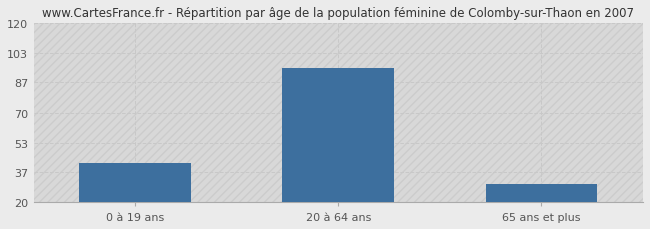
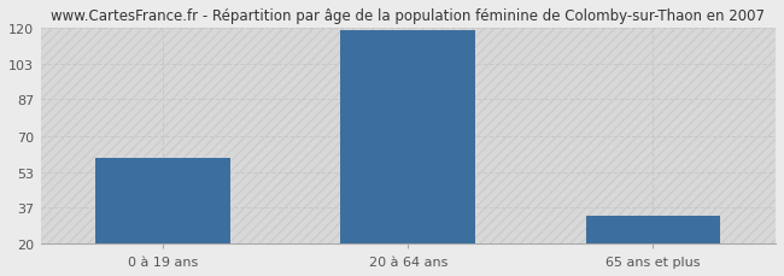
0 à 19 ans: 42 -> 60
20 à 64 ans: 95 -> 119
65 ans et plus: 30 -> 33
